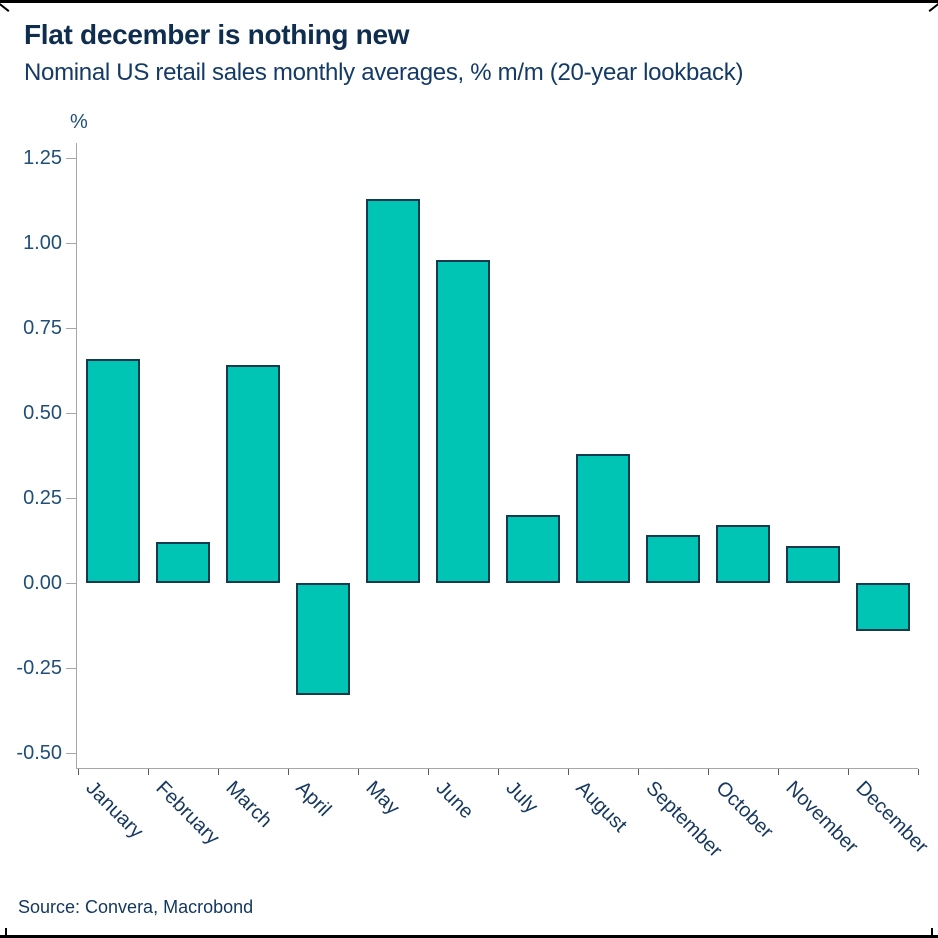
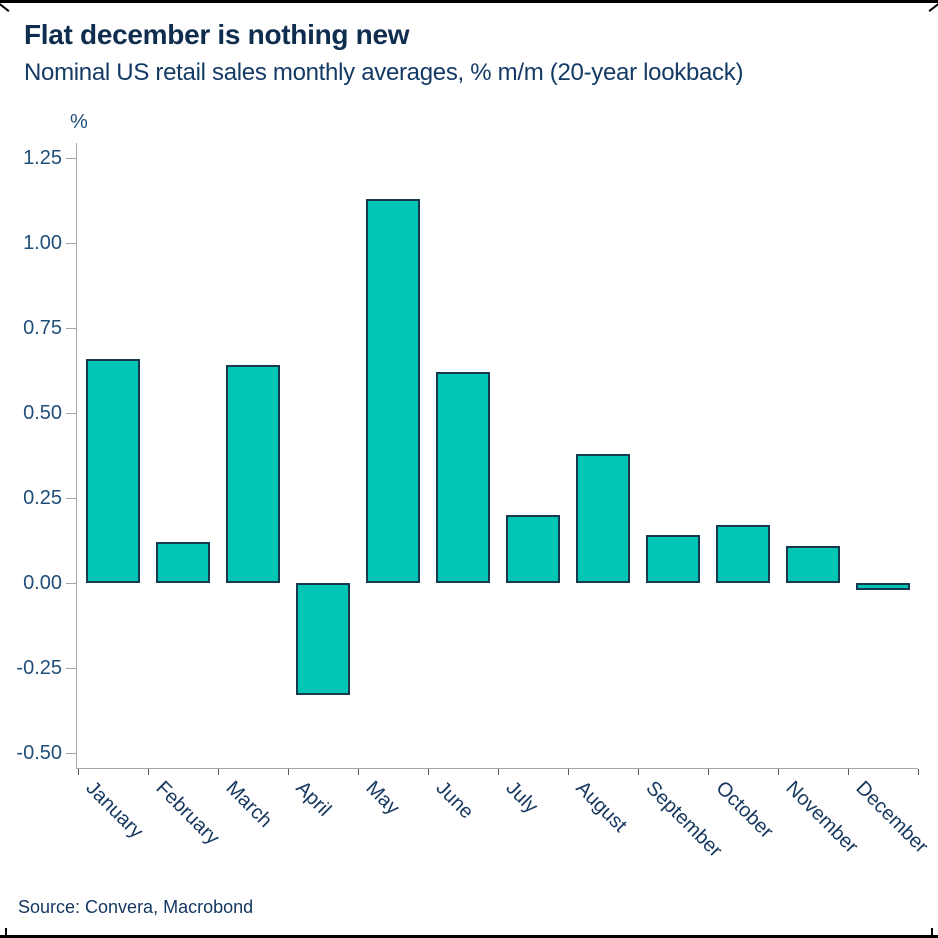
June: 0.95 -> 0.62
December: -0.14 -> -0.02
